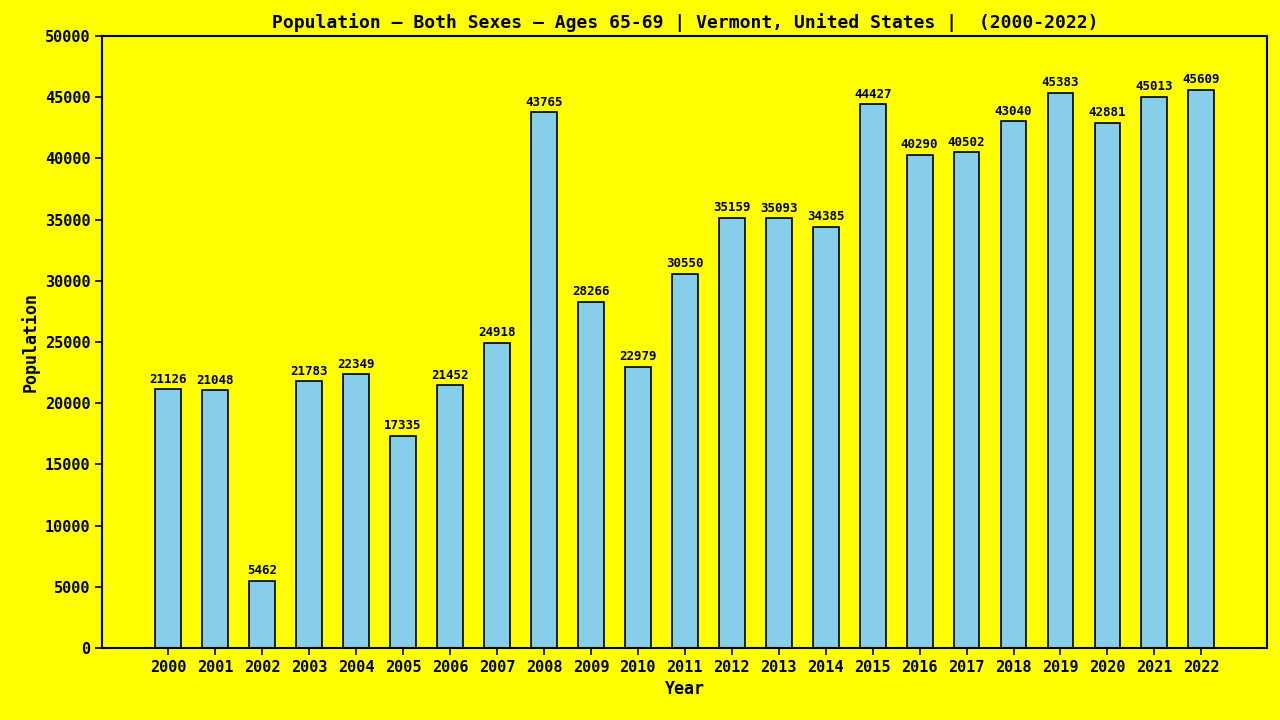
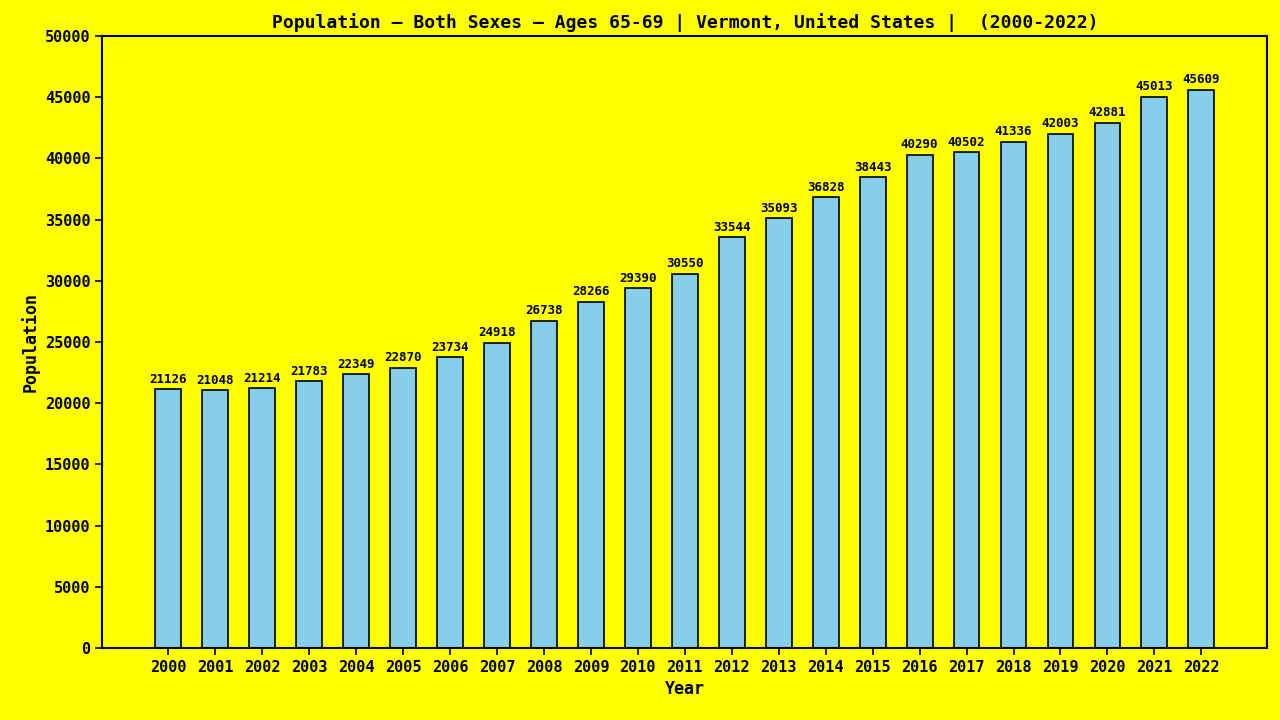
2002: 5462 -> 21214
2005: 17335 -> 22870
2006: 21452 -> 23734
2008: 43765 -> 26738
2010: 22979 -> 29390
2012: 35159 -> 33544
2014: 34385 -> 36828
2015: 44427 -> 38443
2018: 43040 -> 41336
2019: 45383 -> 42003
